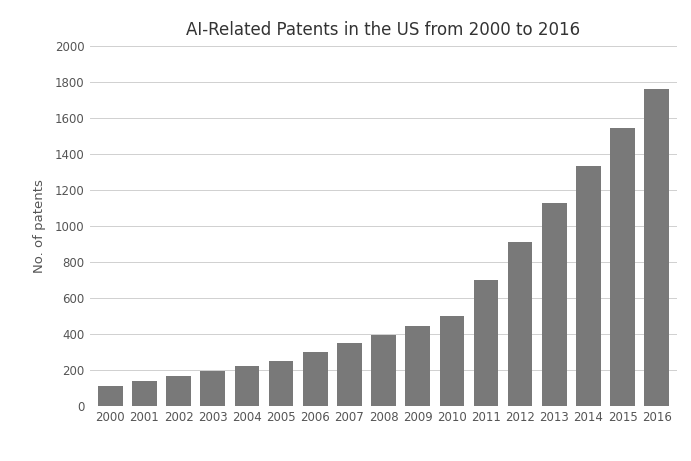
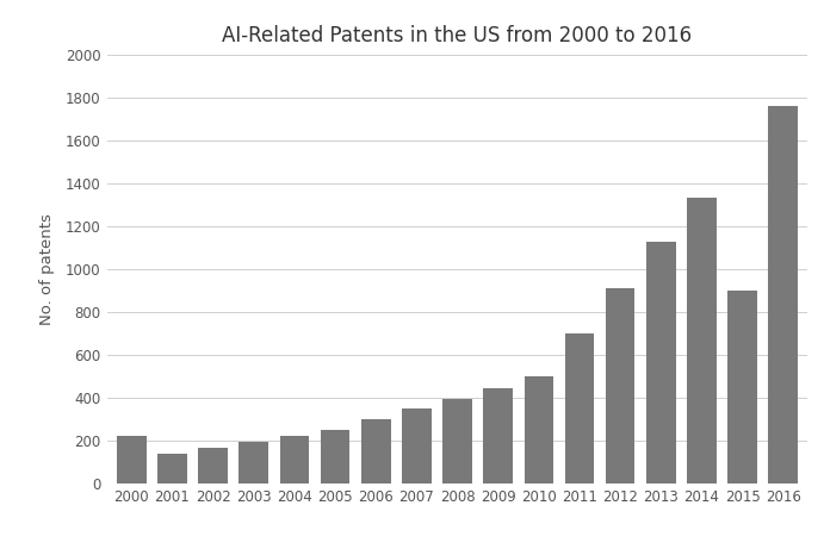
2000: 110 -> 220
2015: 1550 -> 900
